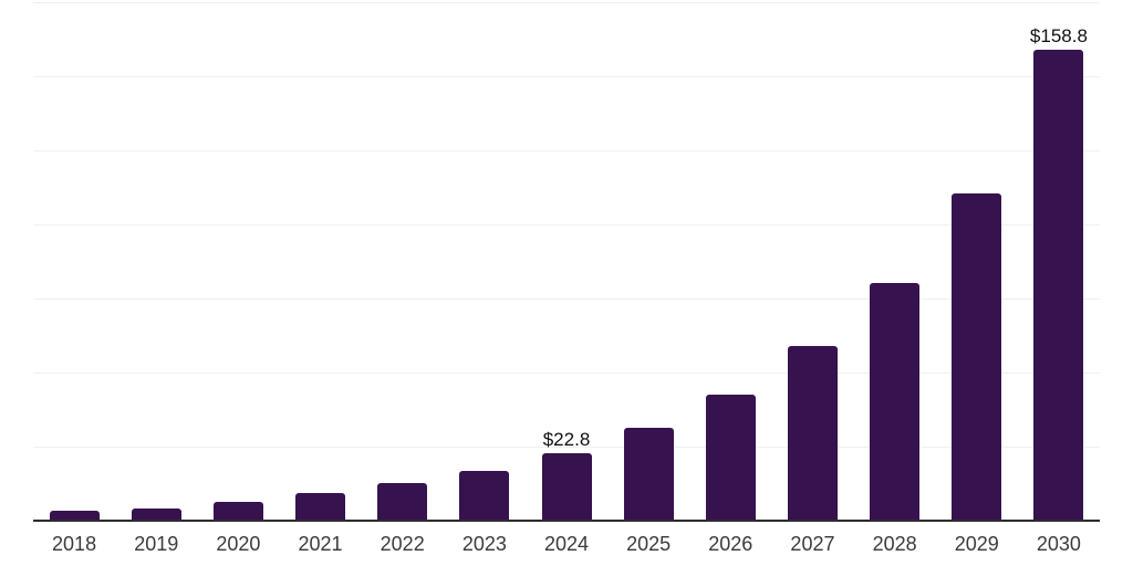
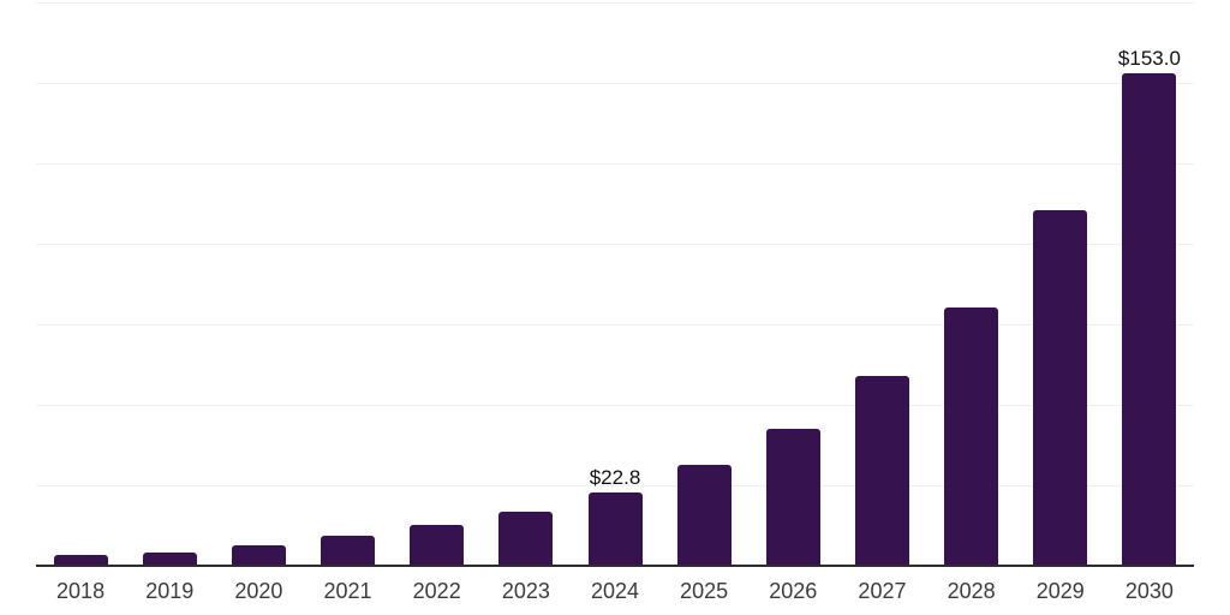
2030: $158.8 -> $153.0
